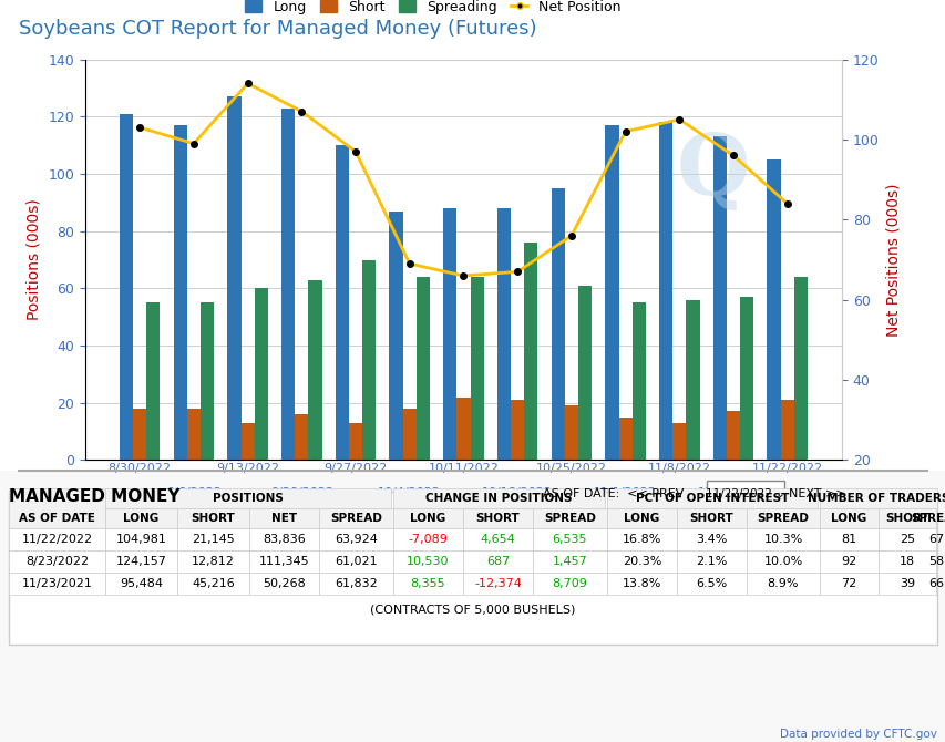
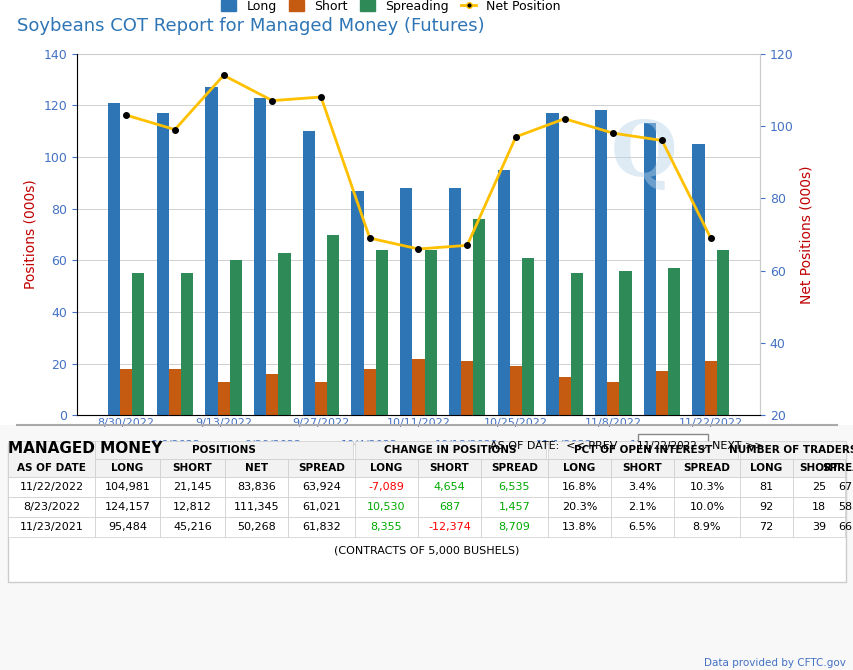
Net Position/9/27/2022: 97 -> 108
Net Position/10/25/2022: 76 -> 97
Net Position/11/8/2022: 105 -> 98
Net Position/11/22/2022: 84 -> 69
